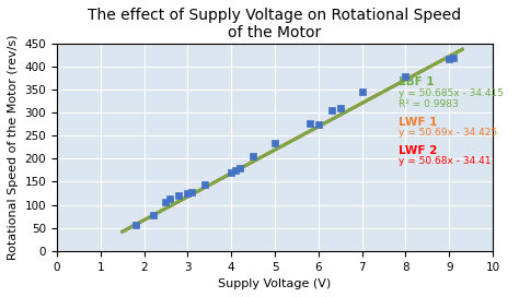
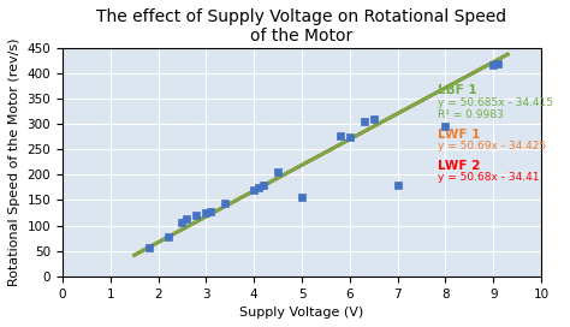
5: 235 -> 155
7: 345 -> 180
8: 378 -> 295
